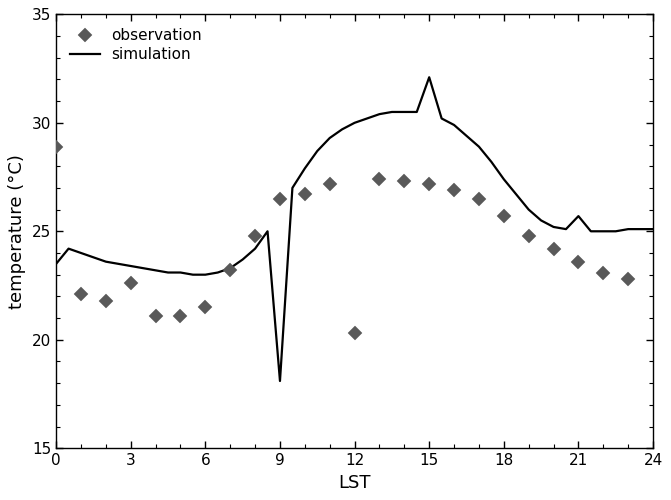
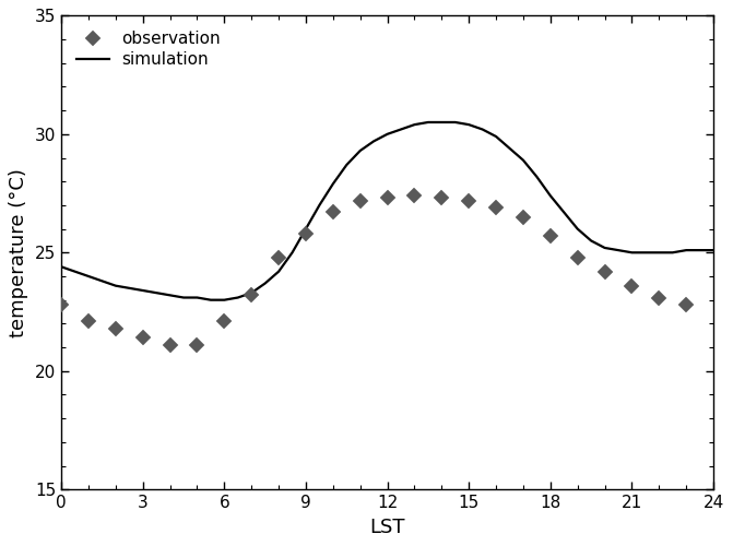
observation/0: 28.9 -> 22.8
simulation/0: 23.5 -> 24.4
observation/3: 22.6 -> 21.4
observation/6: 21.5 -> 22.1
observation/9: 26.5 -> 25.8
simulation/9: 18.1 -> 26.0
observation/12: 20.3 -> 27.3
simulation/15: 32.1 -> 30.4
simulation/21: 25.7 -> 25.0
